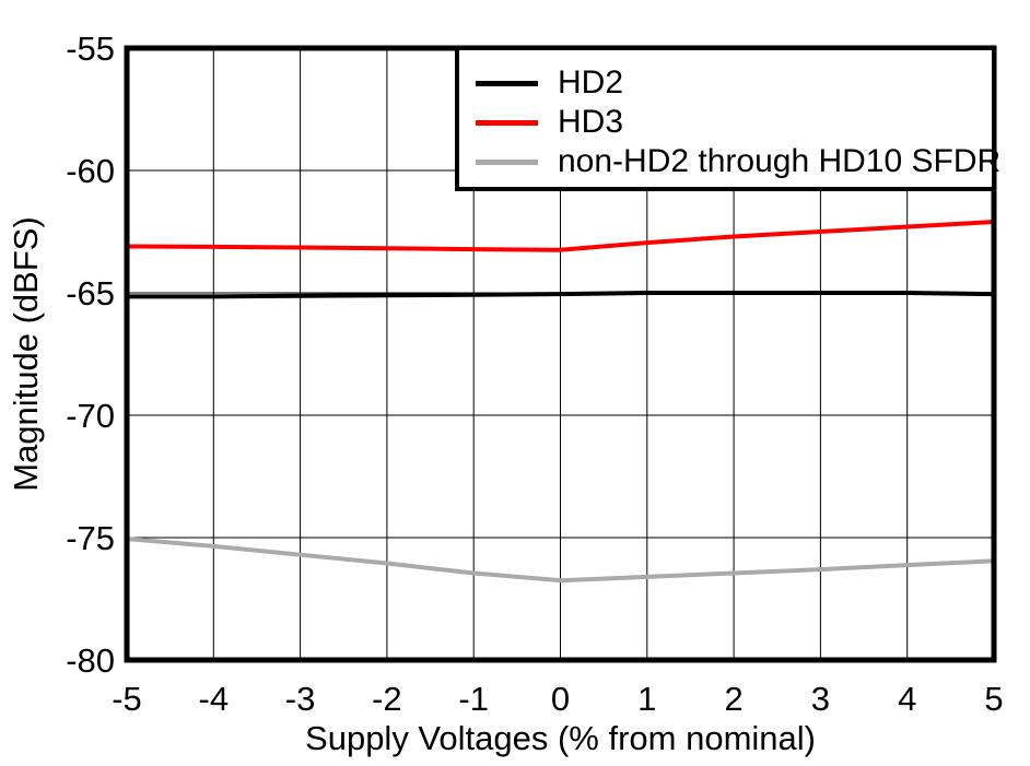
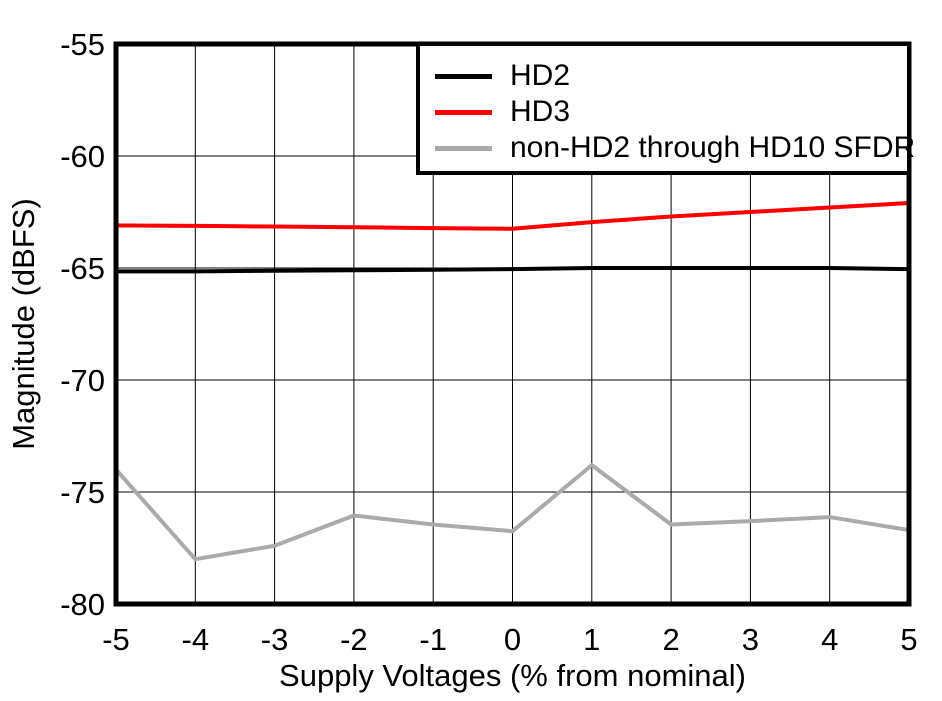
non-HD2 through HD10 SFDR/-5: -75.0 -> -74.0
non-HD2 through HD10 SFDR/-4: -75.3 -> -78.0
non-HD2 through HD10 SFDR/-3: -75.7 -> -77.4
non-HD2 through HD10 SFDR/1: -76.6 -> -73.8
non-HD2 through HD10 SFDR/5: -76.0 -> -76.7
